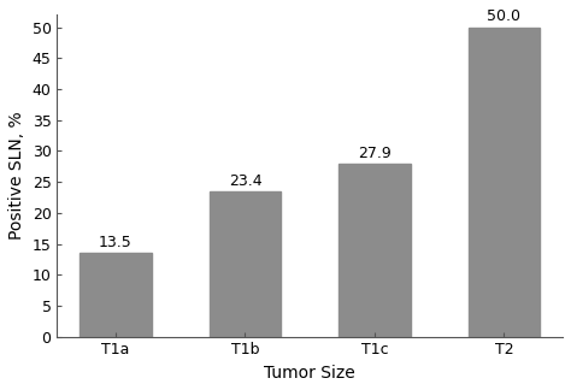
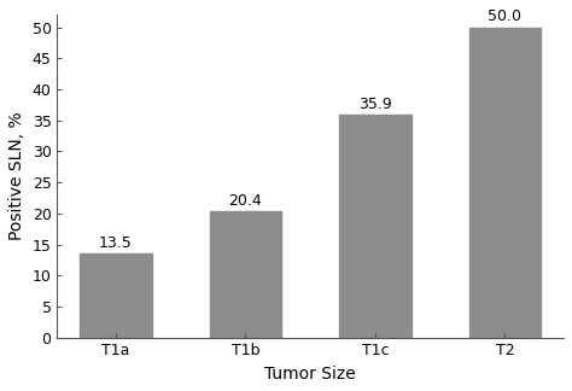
T1b: 23.4 -> 20.4
T1c: 27.9 -> 35.9
